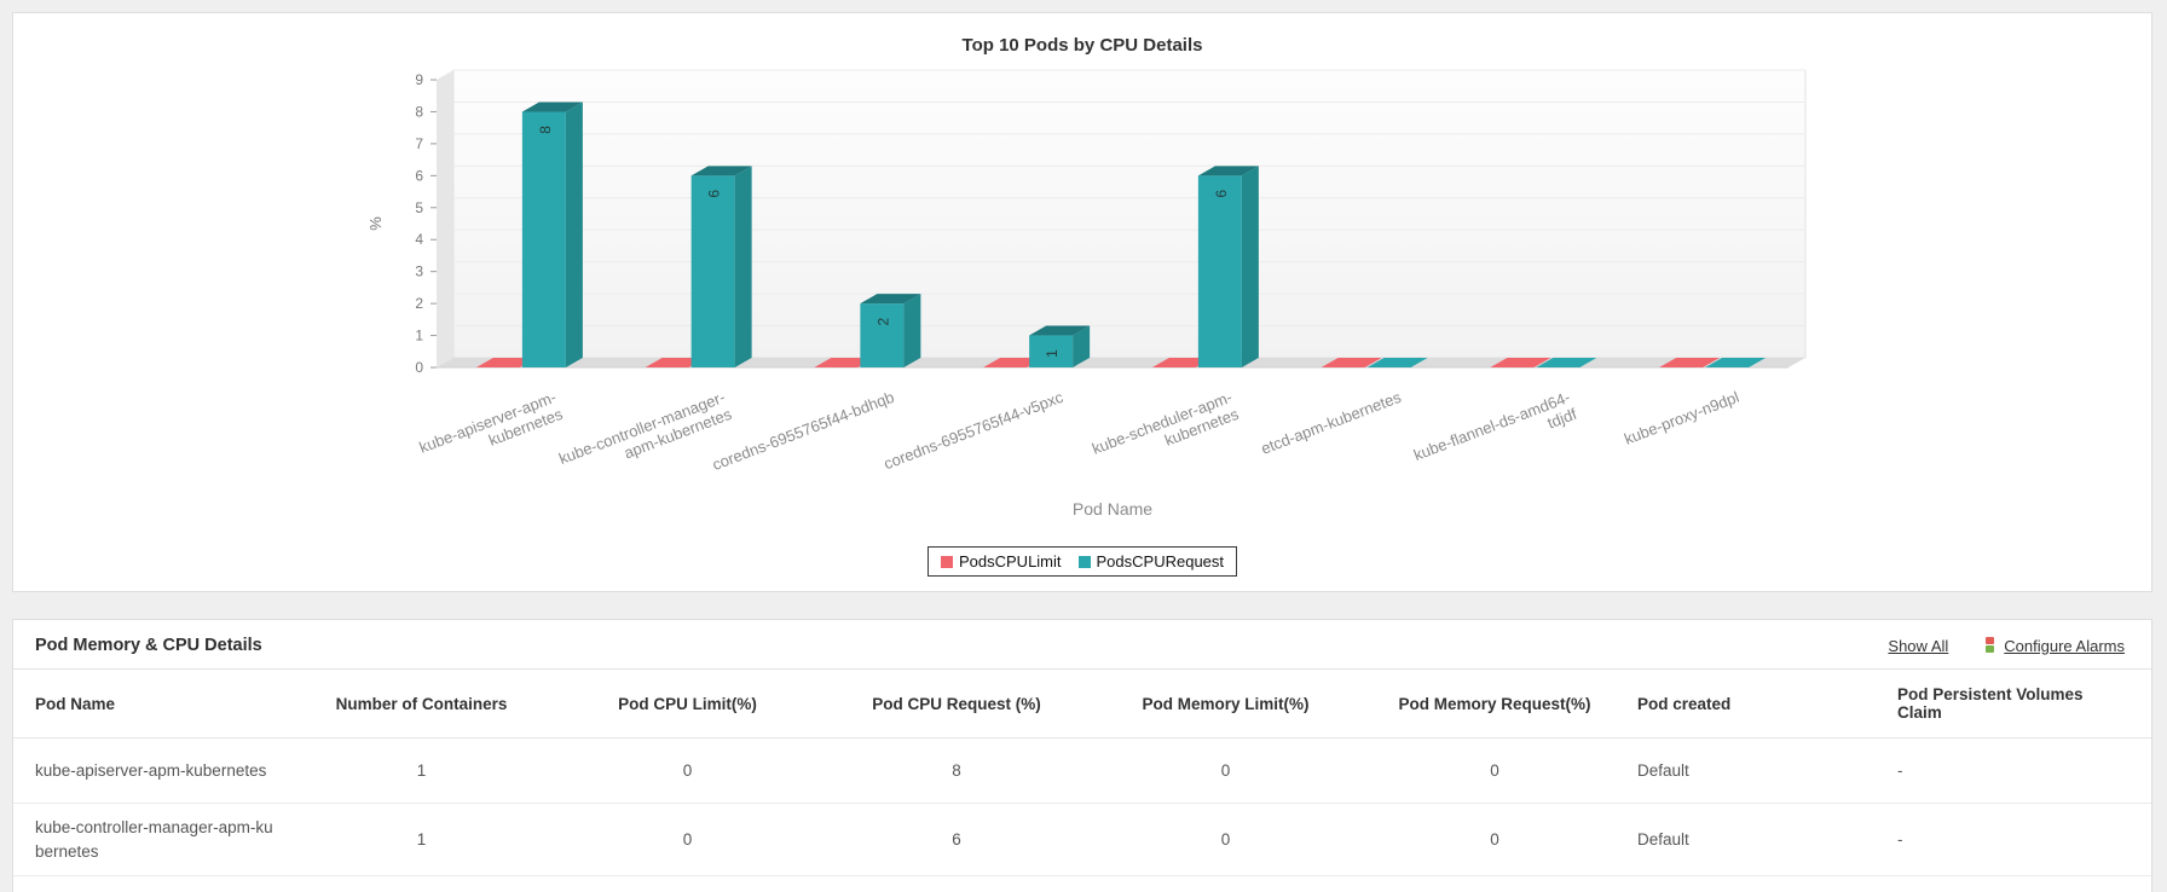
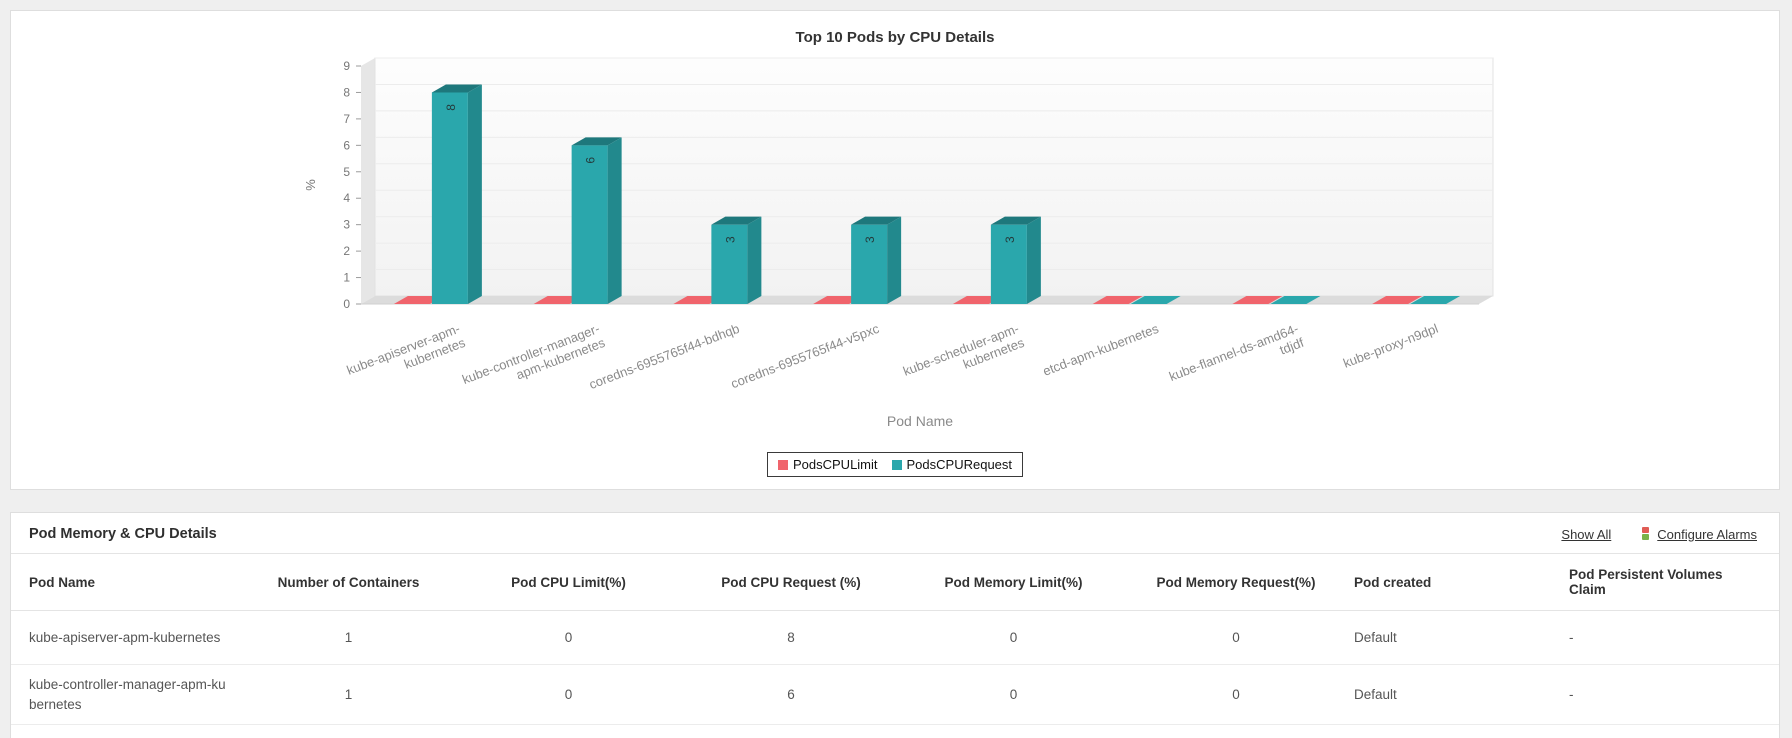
PodsCPURequest/coredns-6955765f44-bdhqb: 2 -> 3
PodsCPURequest/coredns-6955765f44-v5pxc: 1 -> 3
PodsCPURequest/kube-scheduler-apm-kubernetes: 6 -> 3
